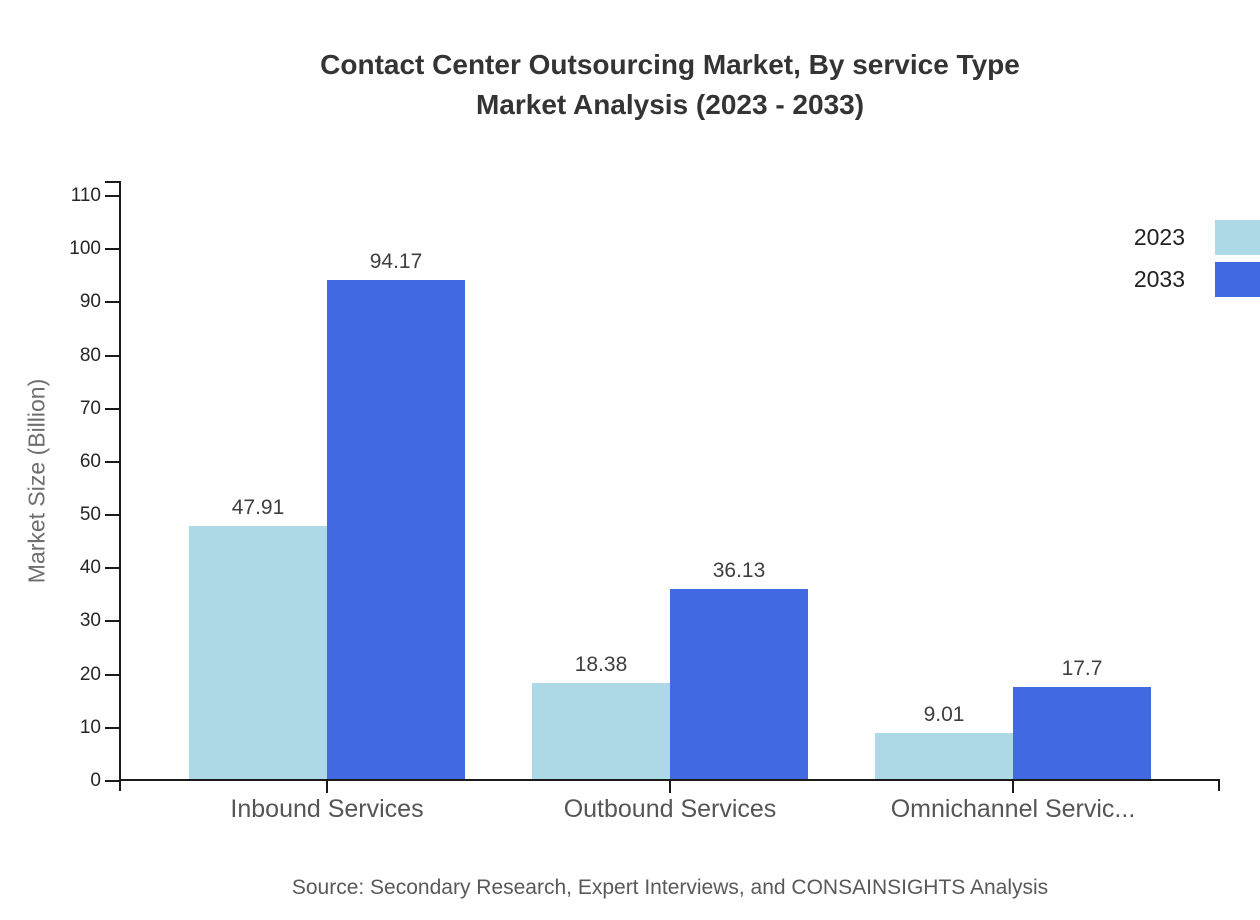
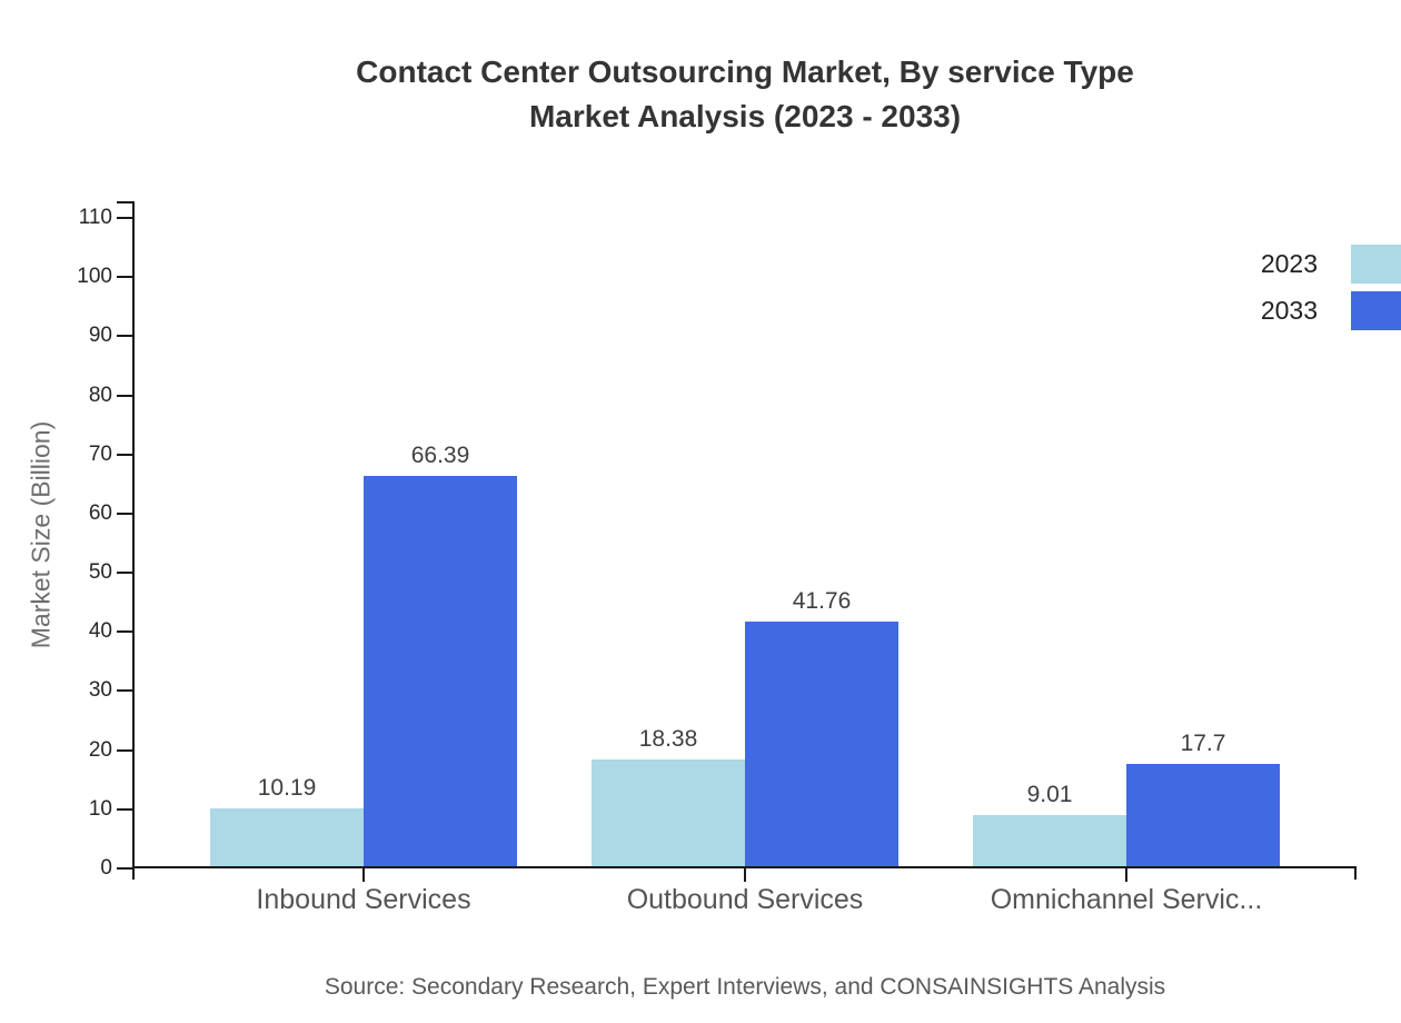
2023/Inbound Services: 47.91 -> 10.19
2033/Inbound Services: 94.17 -> 66.39
2033/Outbound Services: 36.13 -> 41.76
